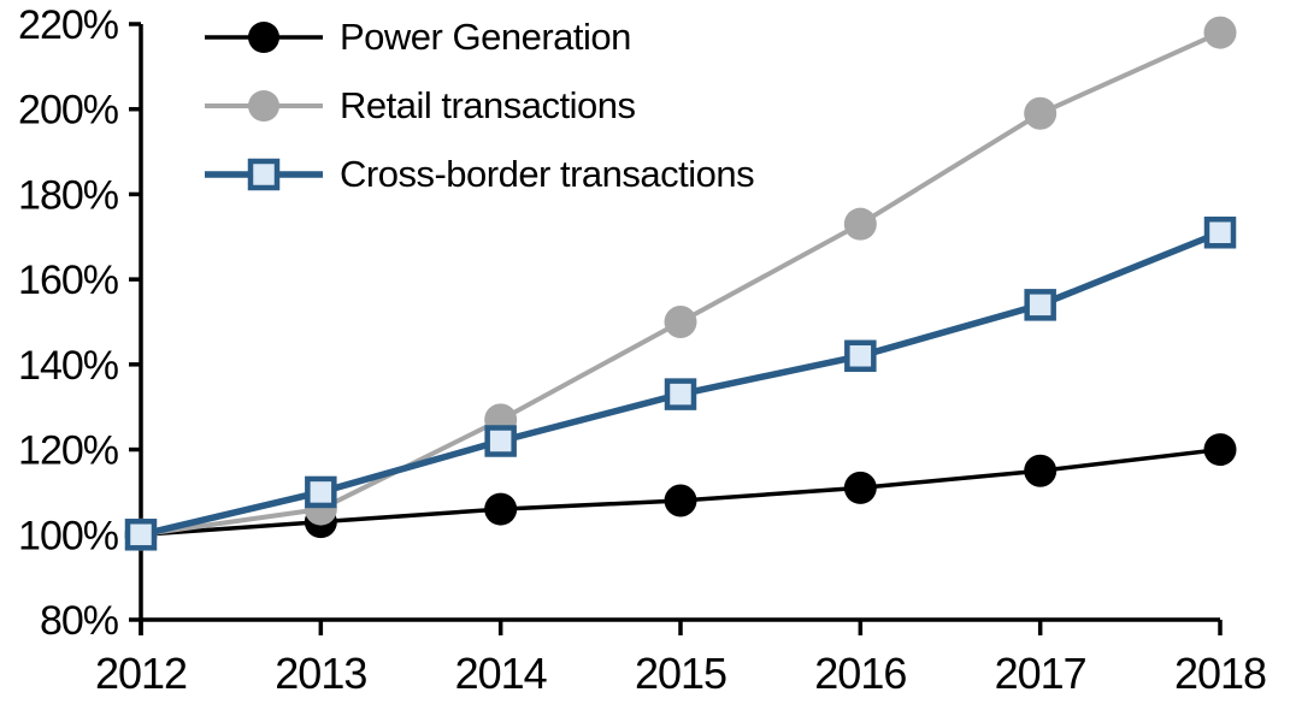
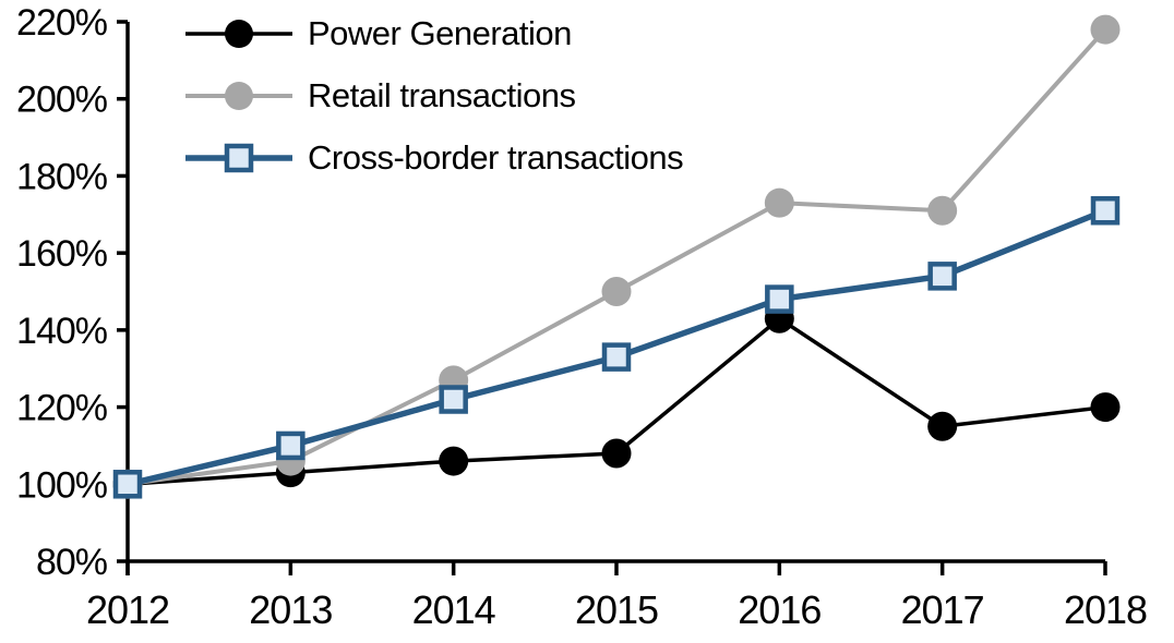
Power Generation/2016: 111% -> 143%
Cross-border transactions/2016: 142% -> 148%
Retail transactions/2017: 199% -> 171%
